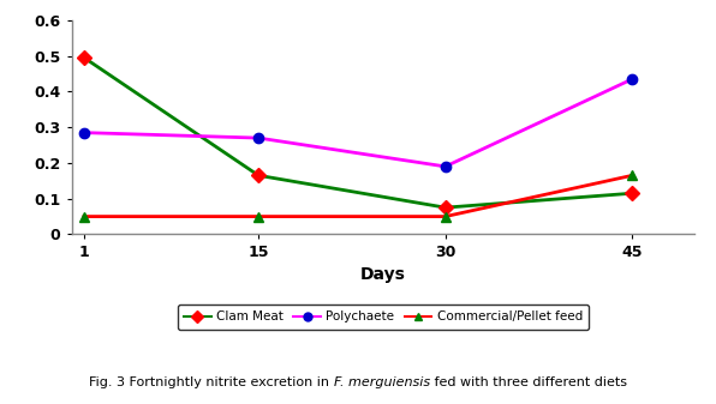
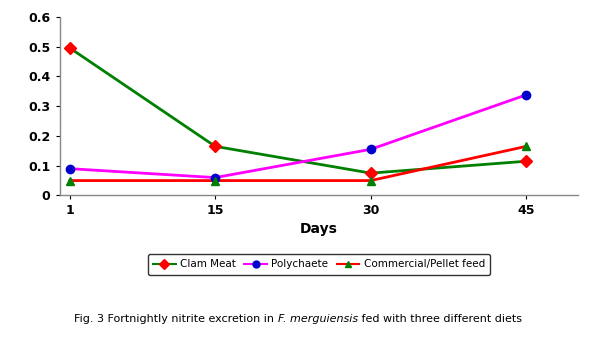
Polychaete/1: 0.285 -> 0.090
Polychaete/15: 0.270 -> 0.060
Polychaete/30: 0.190 -> 0.155
Polychaete/45: 0.435 -> 0.338
